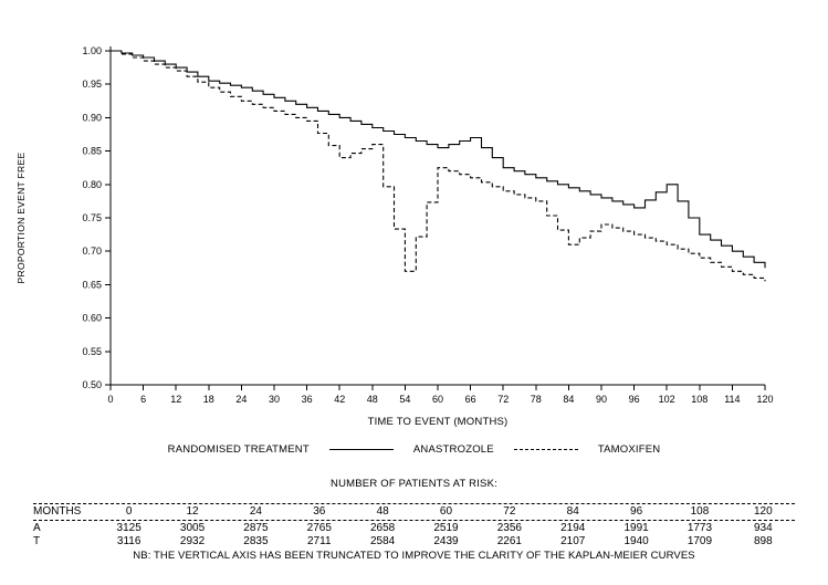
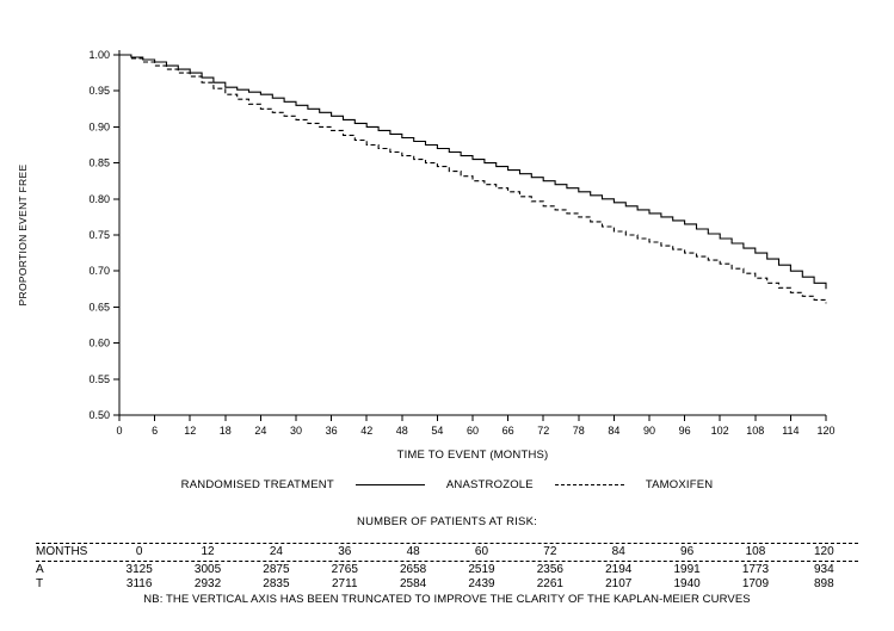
TAMOXIFEN/42: 0.84 -> 0.88
TAMOXIFEN/54: 0.67 -> 0.84
ANASTROZOLE/66: 0.87 -> 0.84
TAMOXIFEN/84: 0.71 -> 0.76
ANASTROZOLE/102: 0.80 -> 0.74
